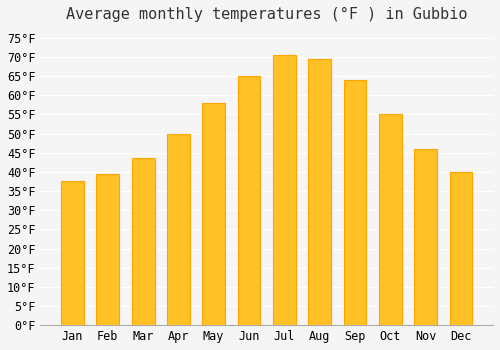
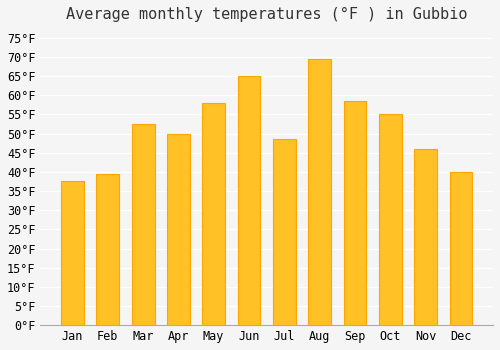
Mar: 43.5°F -> 52.5°F
Jul: 70.5°F -> 48.5°F
Sep: 64.0°F -> 58.5°F
